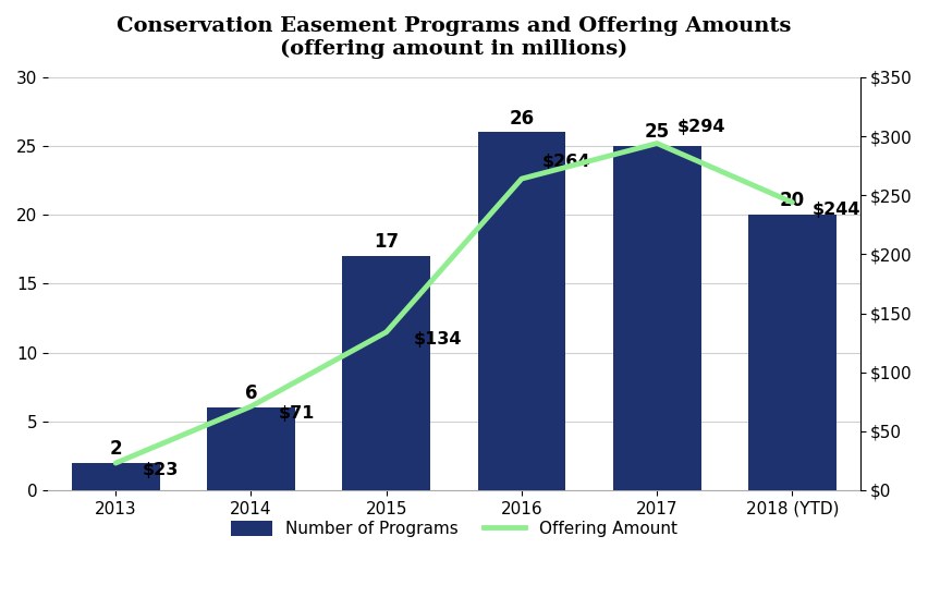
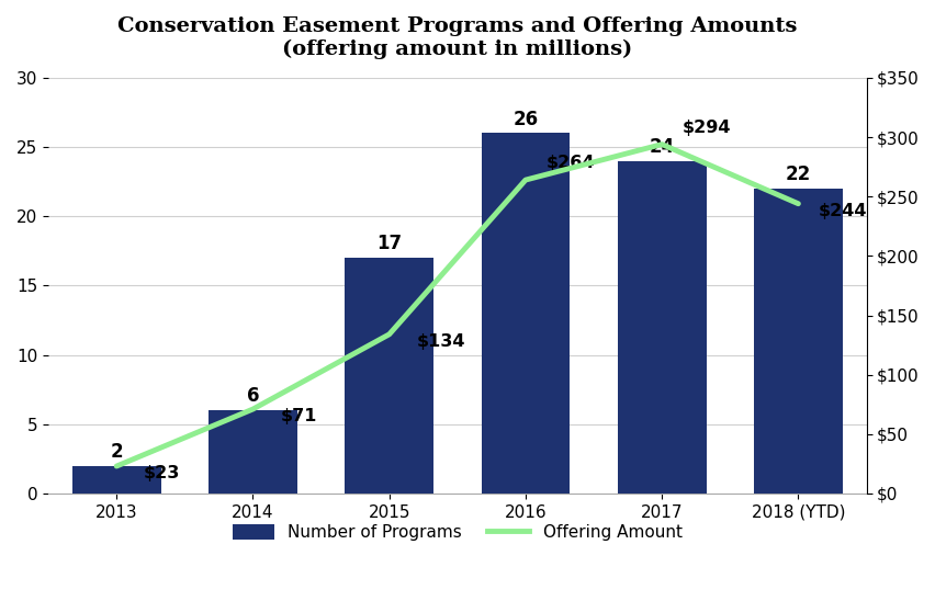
Number of Programs/2017: 25 -> 24
Number of Programs/2018 (YTD): 20 -> 22
